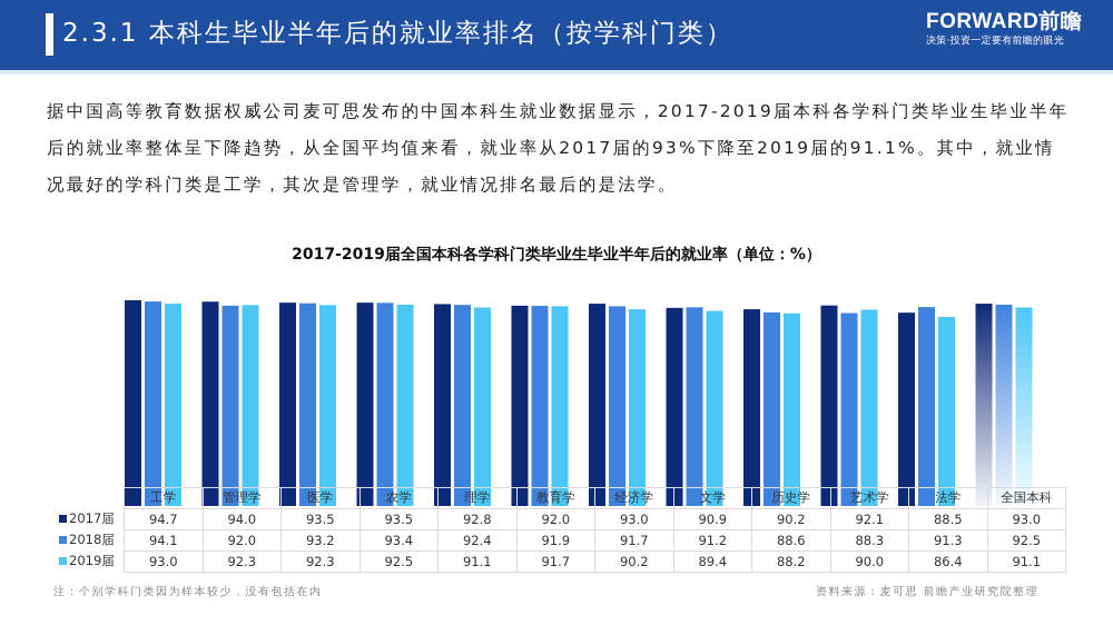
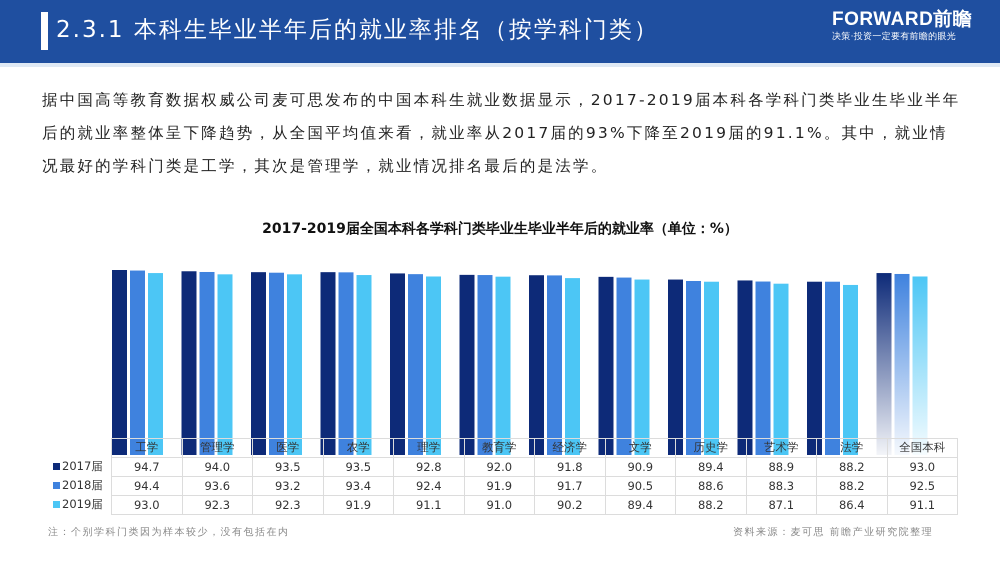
2018届/工学: 94.1 -> 94.4
2018届/管理学: 92.0 -> 93.6
2019届/农学: 92.5 -> 91.9
2019届/教育学: 91.7 -> 91.0
2017届/经济学: 93.0 -> 91.8
2018届/文学: 91.2 -> 90.5
2017届/历史学: 90.2 -> 89.4
2017届/艺术学: 92.1 -> 88.9
2019届/艺术学: 90.0 -> 87.1
2017届/法学: 88.5 -> 88.2
2018届/法学: 91.3 -> 88.2
